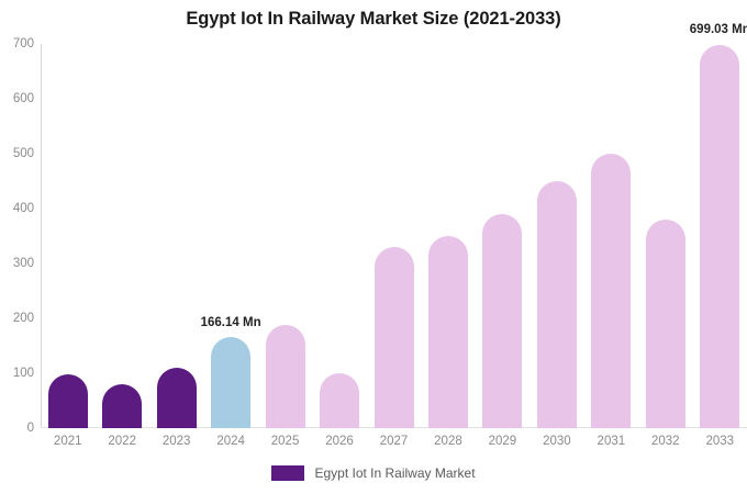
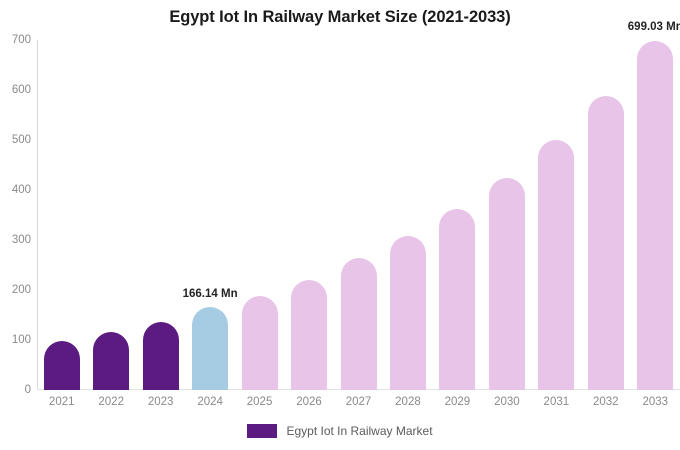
2022: 80 -> 120
2023: 110 -> 140
2026: 100 -> 220
2027: 330 -> 260
2028: 350 -> 310
2029: 390 -> 360
2030: 450 -> 420
2032: 380 -> 590
